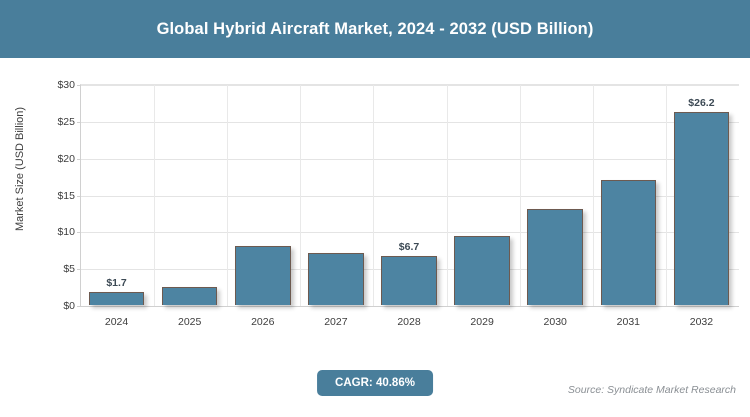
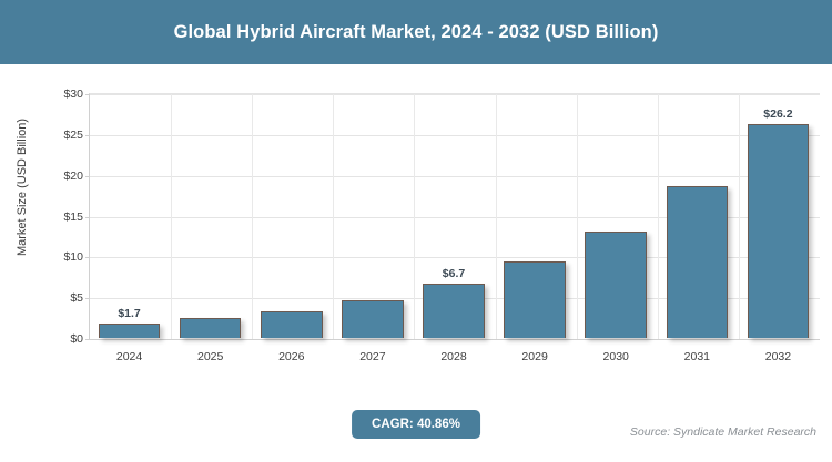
2026: $8 -> $3
2027: $7 -> $5
2031: $17 -> $19
